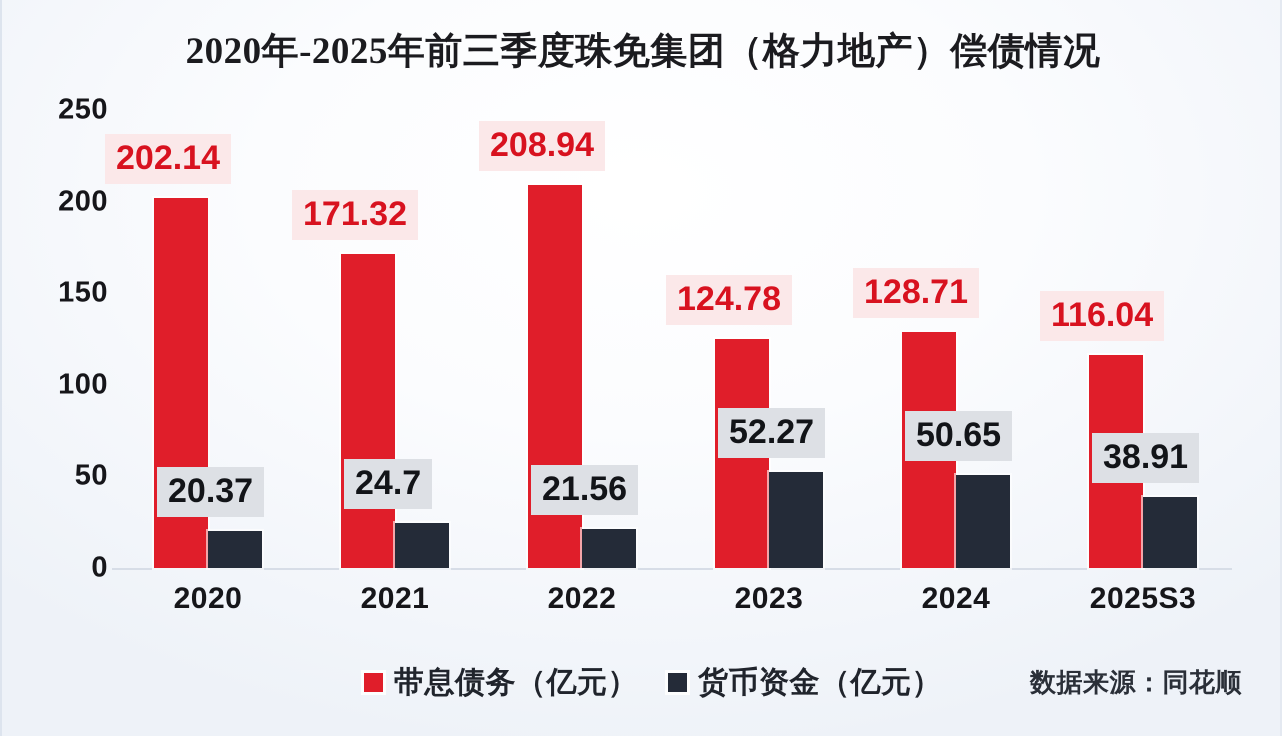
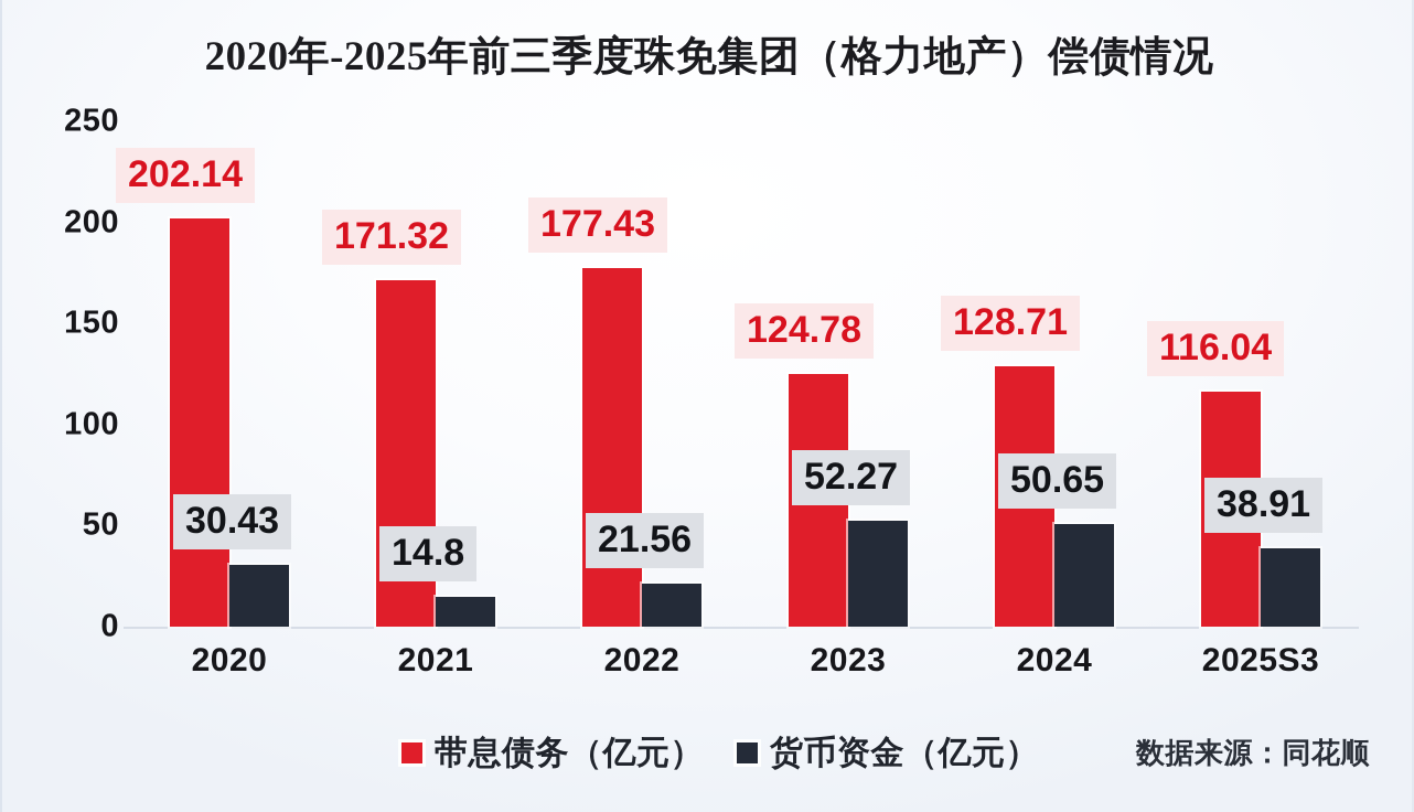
货币资金（亿元）/2020: 20.37 -> 30.43
货币资金（亿元）/2021: 24.7 -> 14.8
带息债务（亿元）/2022: 208.94 -> 177.43
